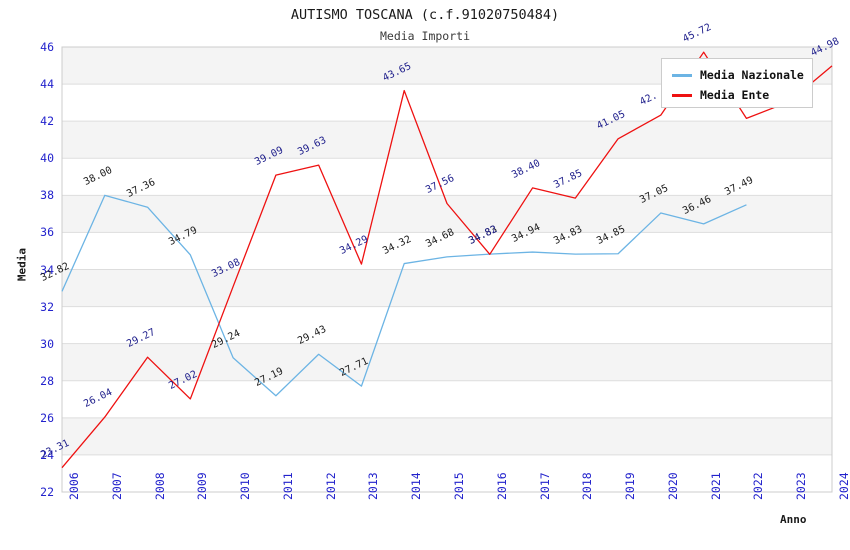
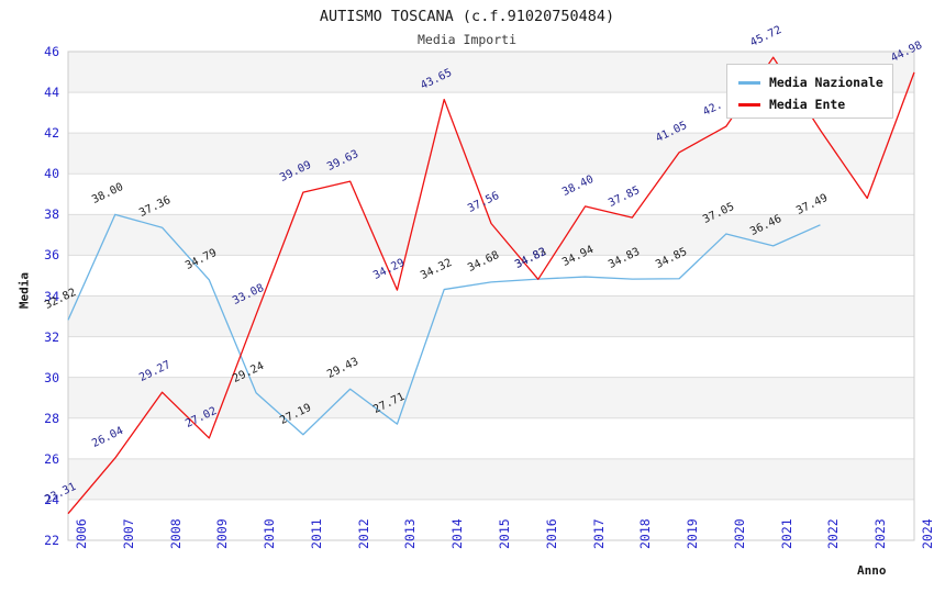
Media Ente/2023: 43.0 -> 38.8
